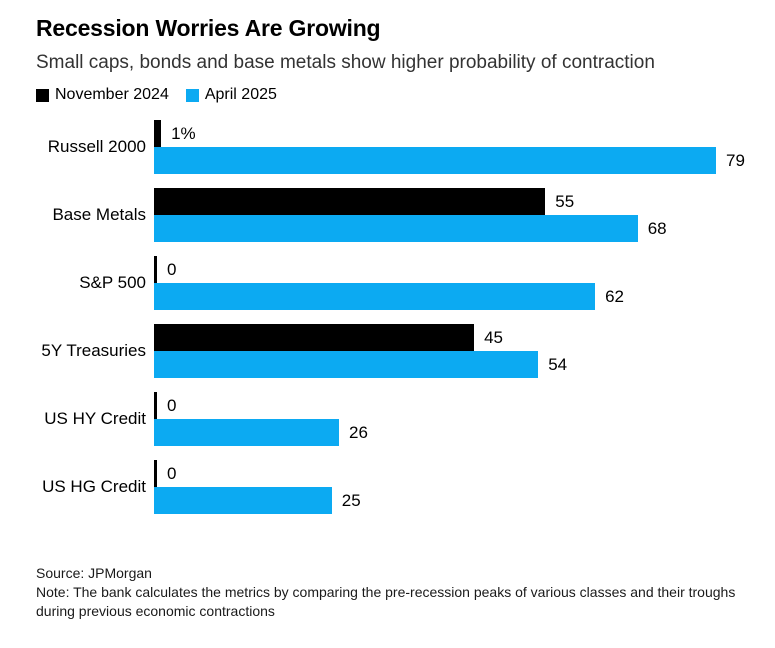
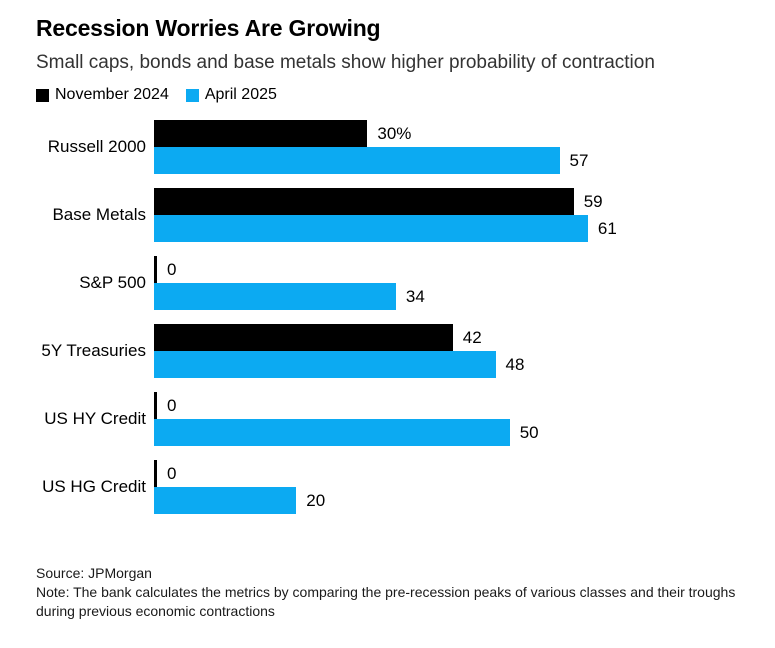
November 2024/Russell 2000: 1% -> 30%
April 2025/Russell 2000: 79 -> 57
November 2024/Base Metals: 55 -> 59
April 2025/Base Metals: 68 -> 61
April 2025/S&P 500: 62 -> 34
November 2024/5Y Treasuries: 45 -> 42
April 2025/5Y Treasuries: 54 -> 48
April 2025/US HY Credit: 26 -> 50
April 2025/US HG Credit: 25 -> 20
